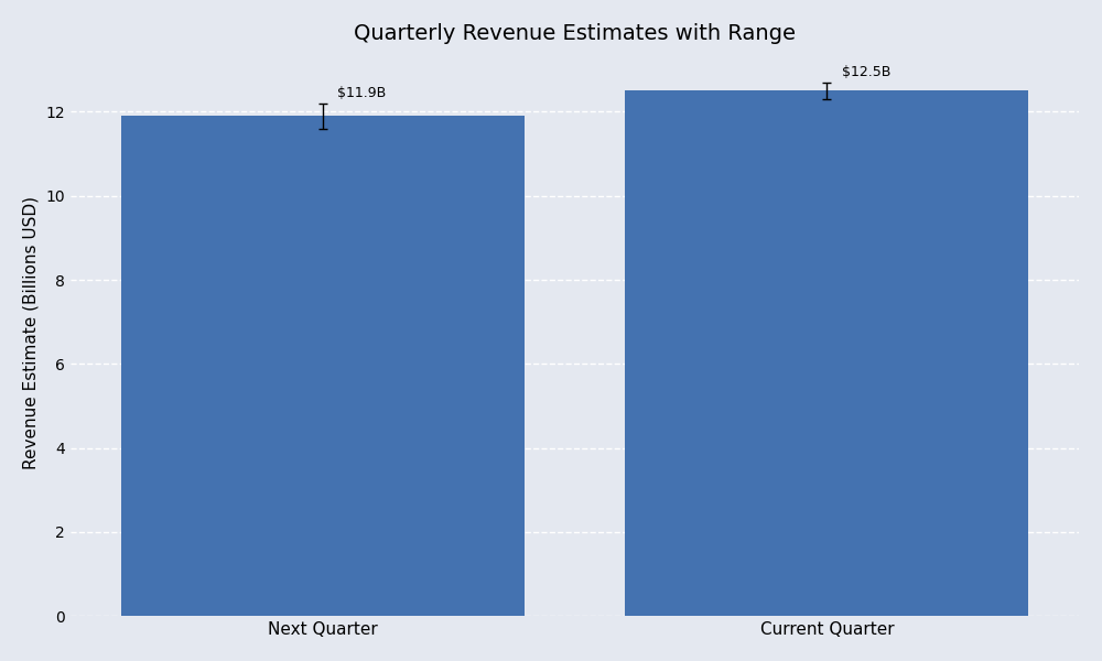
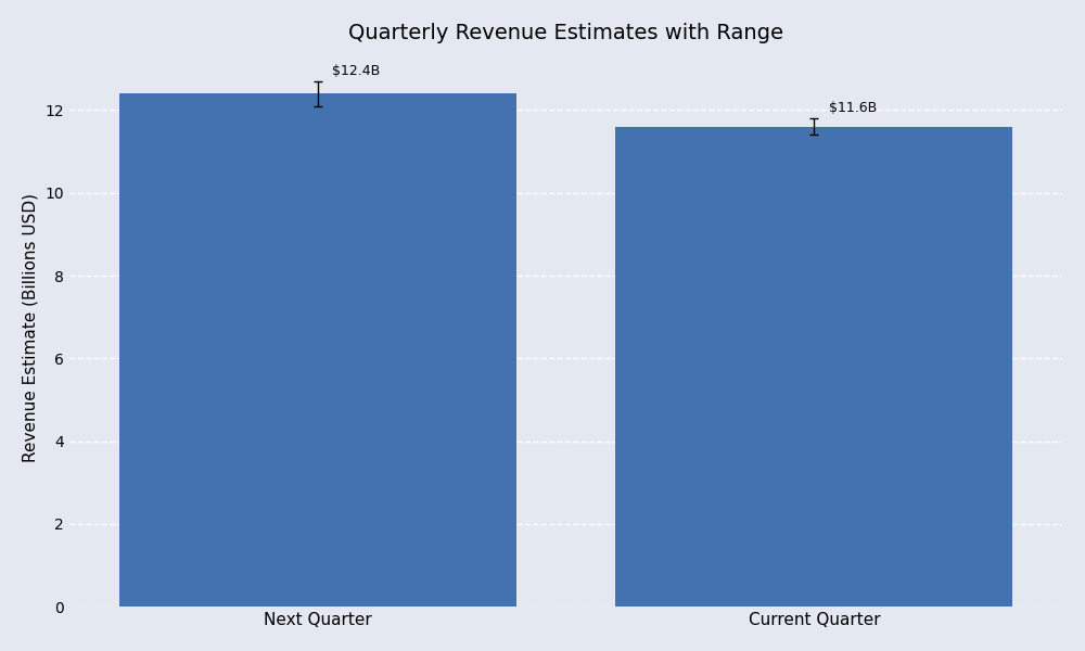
Next Quarter: $11.9B -> $12.4B
Current Quarter: $12.5B -> $11.6B
